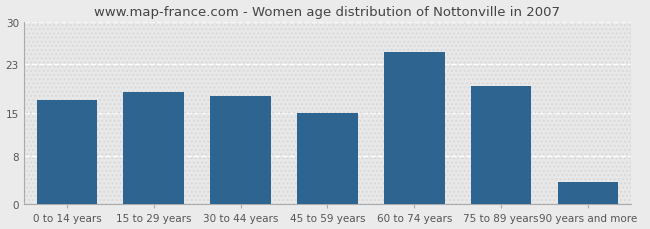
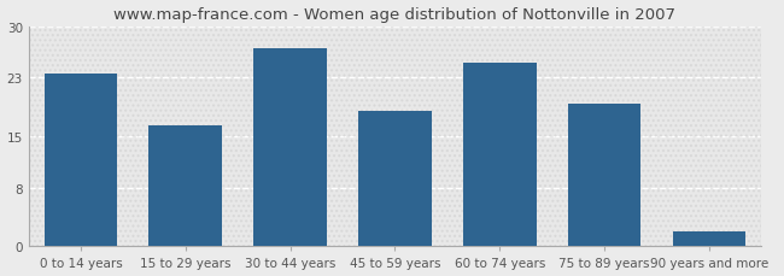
0 to 14 years: 17.2 -> 23.5
15 to 29 years: 18.4 -> 16.5
30 to 44 years: 17.8 -> 27.0
45 to 59 years: 15.0 -> 18.5
90 years and more: 3.6 -> 2.0
